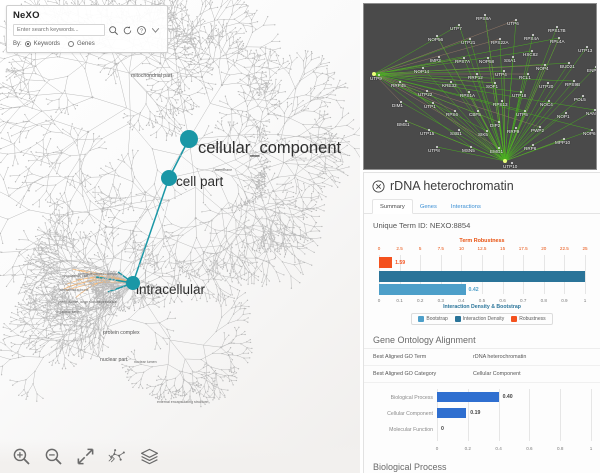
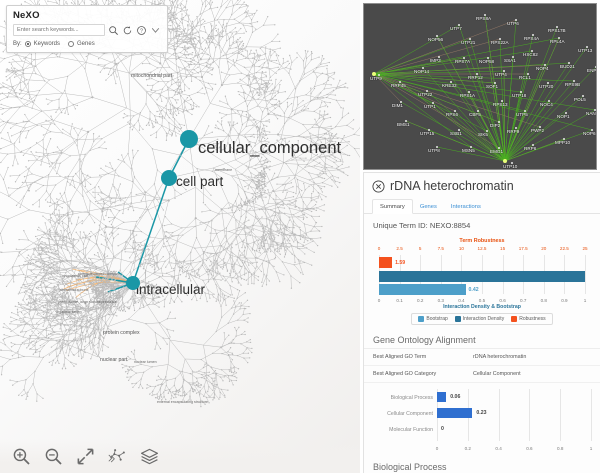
Gene Ontology Alignment/Biological Process: 0.40 -> 0.06
Gene Ontology Alignment/Cellular Component: 0.19 -> 0.23
